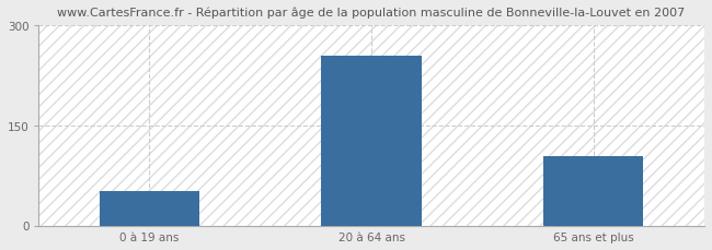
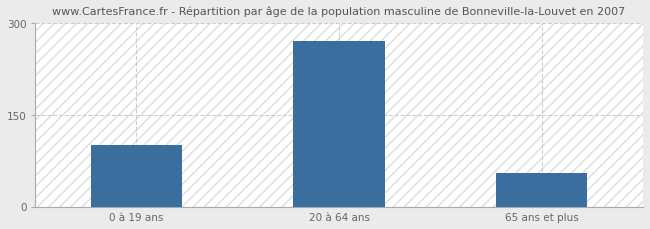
0 à 19 ans: 52 -> 100
20 à 64 ans: 254 -> 270
65 ans et plus: 104 -> 55
